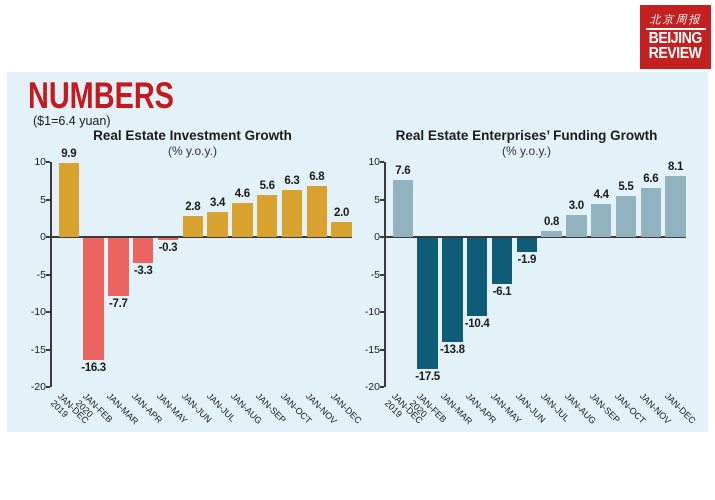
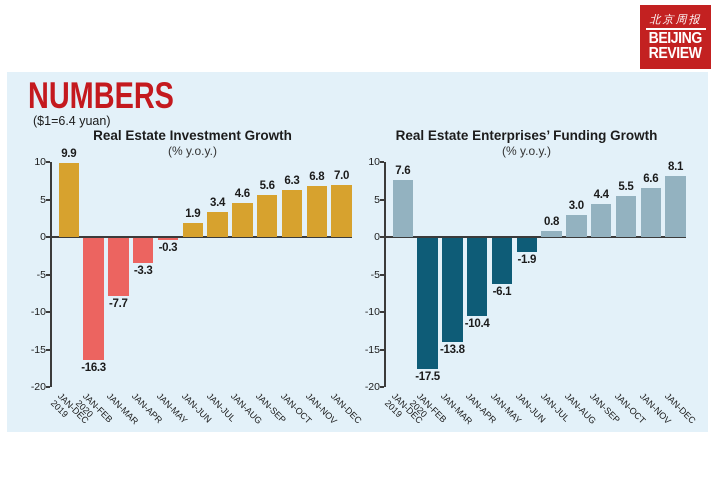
Real Estate Investment Growth/JAN-JUN: 2.8 -> 1.9
Real Estate Investment Growth/JAN-DEC: 2.0 -> 7.0
